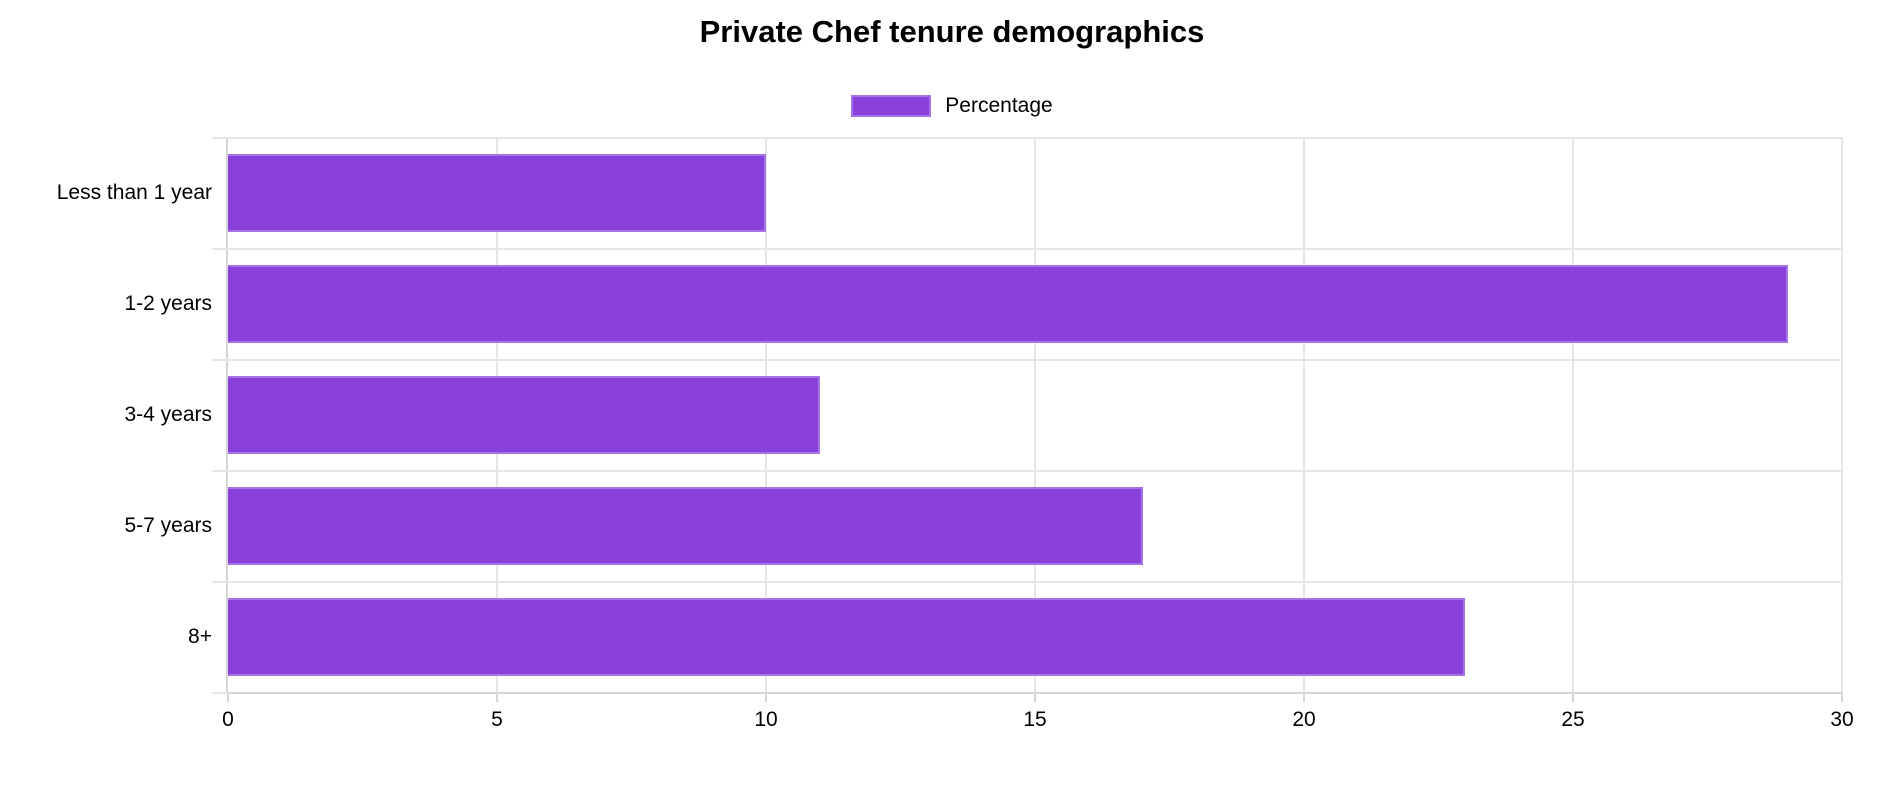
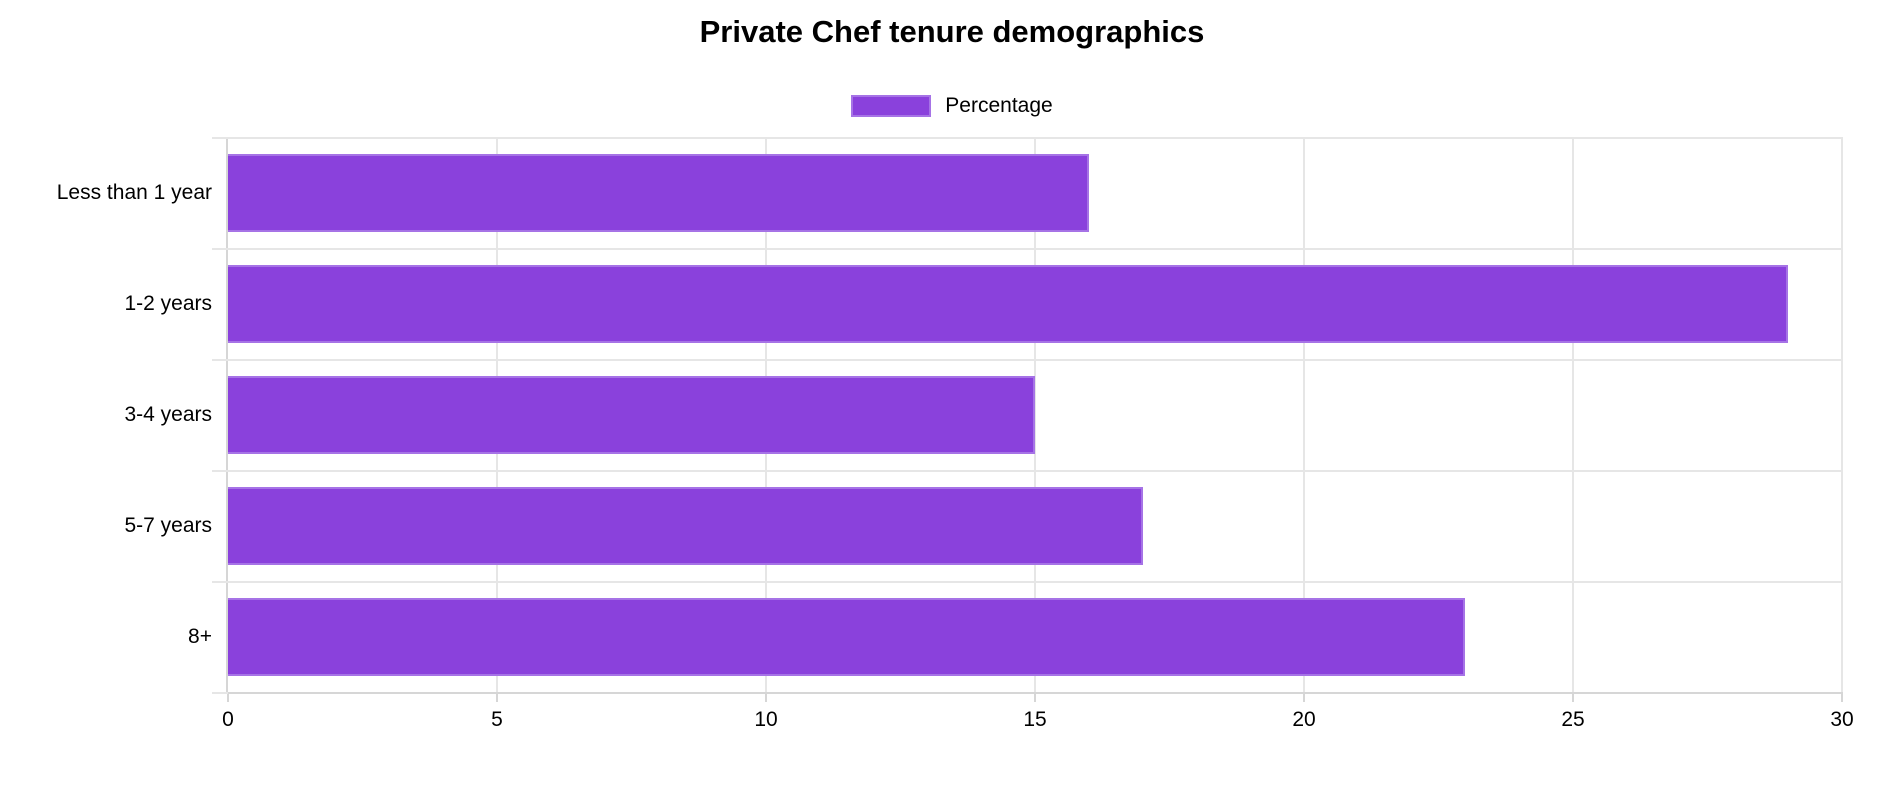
Less than 1 year: 10 -> 16
3-4 years: 11 -> 15
